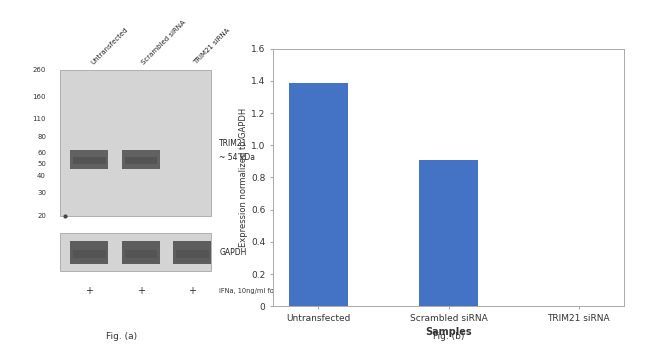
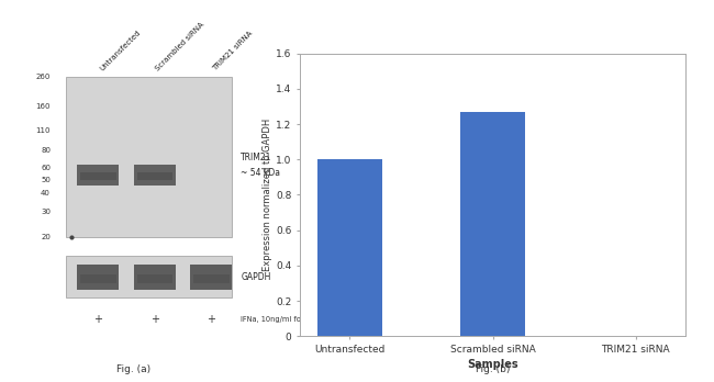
Untransfected: 1.39 -> 1.00
Scrambled siRNA: 0.91 -> 1.27
